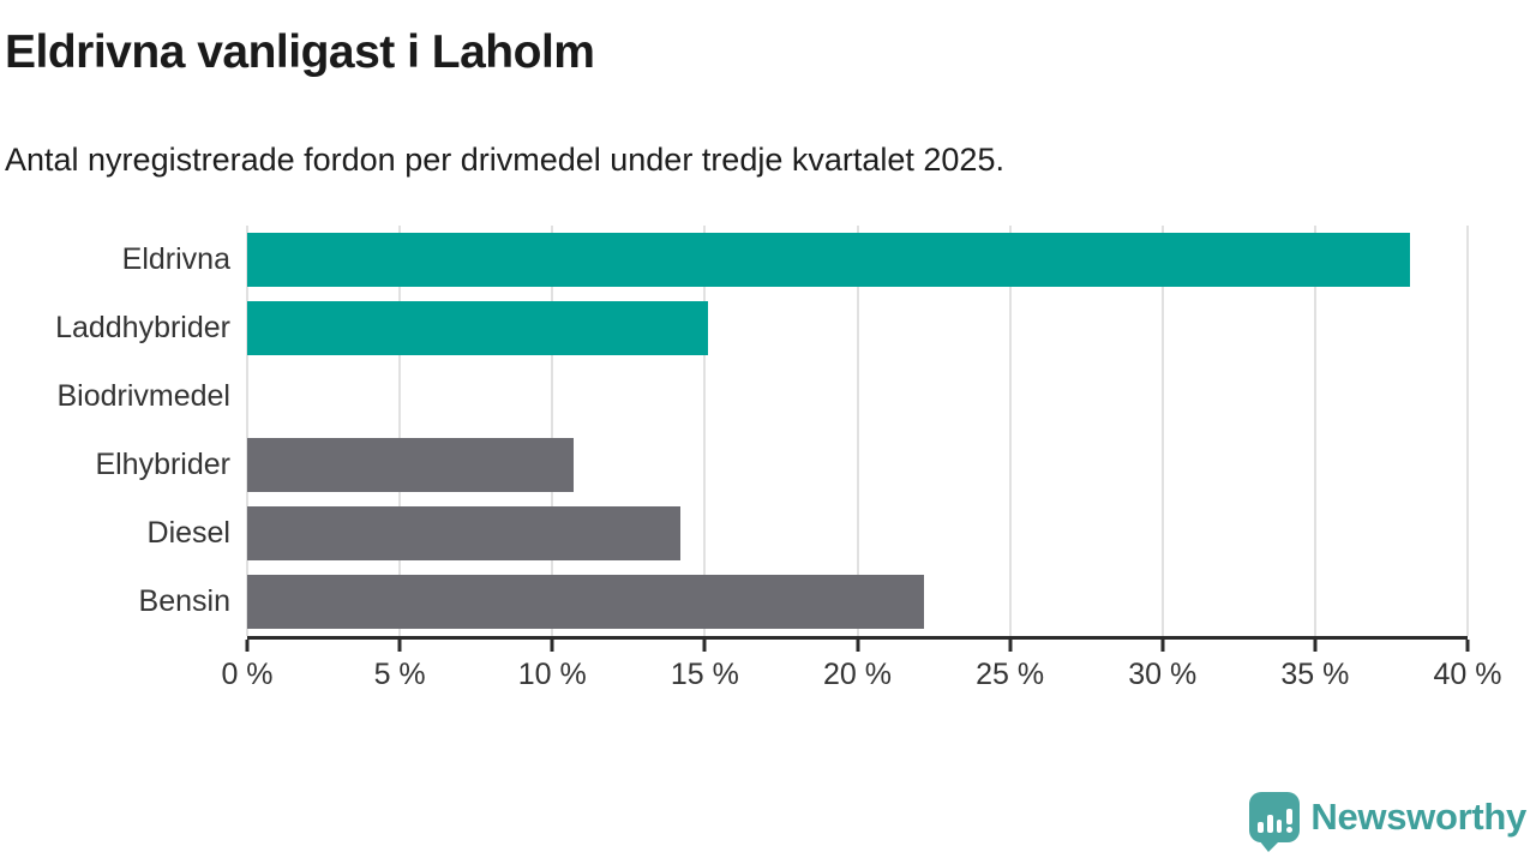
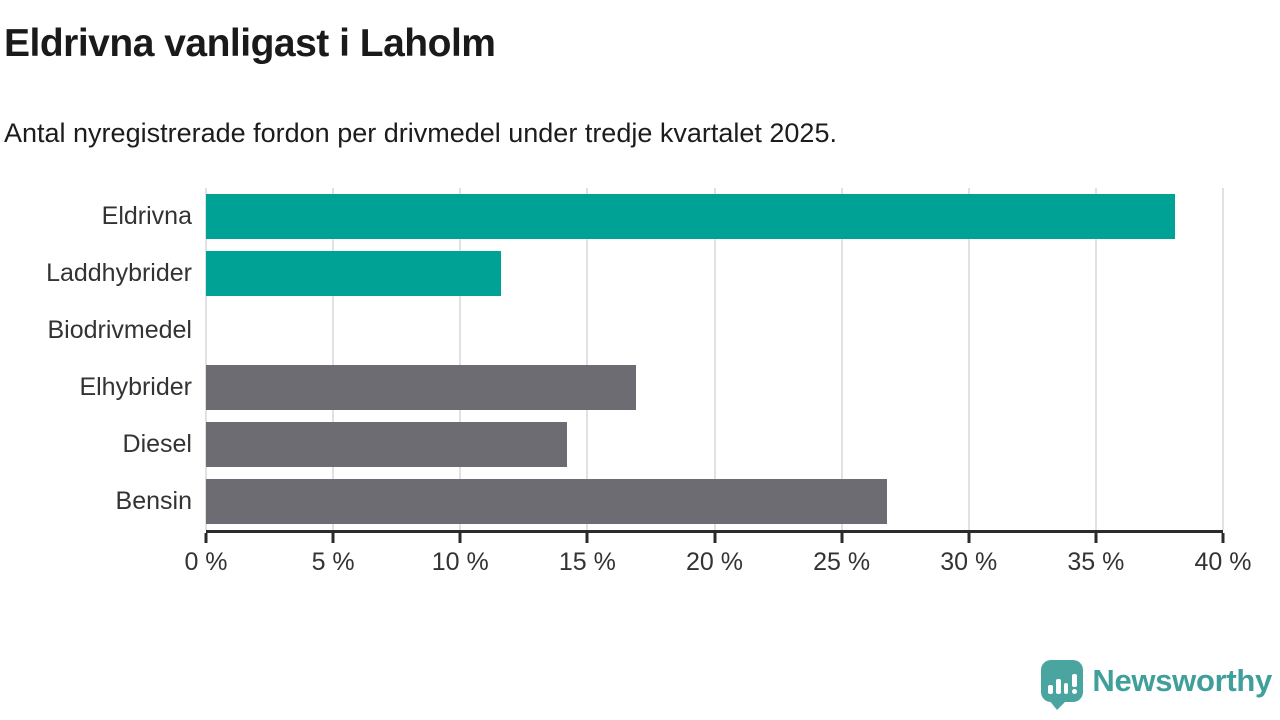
Laddhybrider: 15.1% -> 11.6%
Elhybrider: 10.7% -> 16.9%
Bensin: 22.2% -> 26.8%
